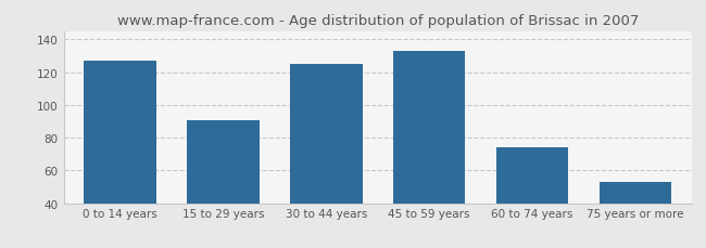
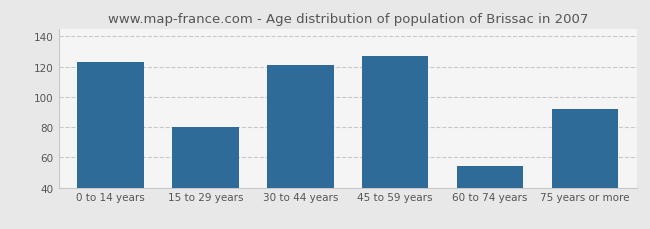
0 to 14 years: 127 -> 123
15 to 29 years: 91 -> 80
30 to 44 years: 125 -> 121
45 to 59 years: 133 -> 127
60 to 74 years: 74 -> 54
75 years or more: 53 -> 92
